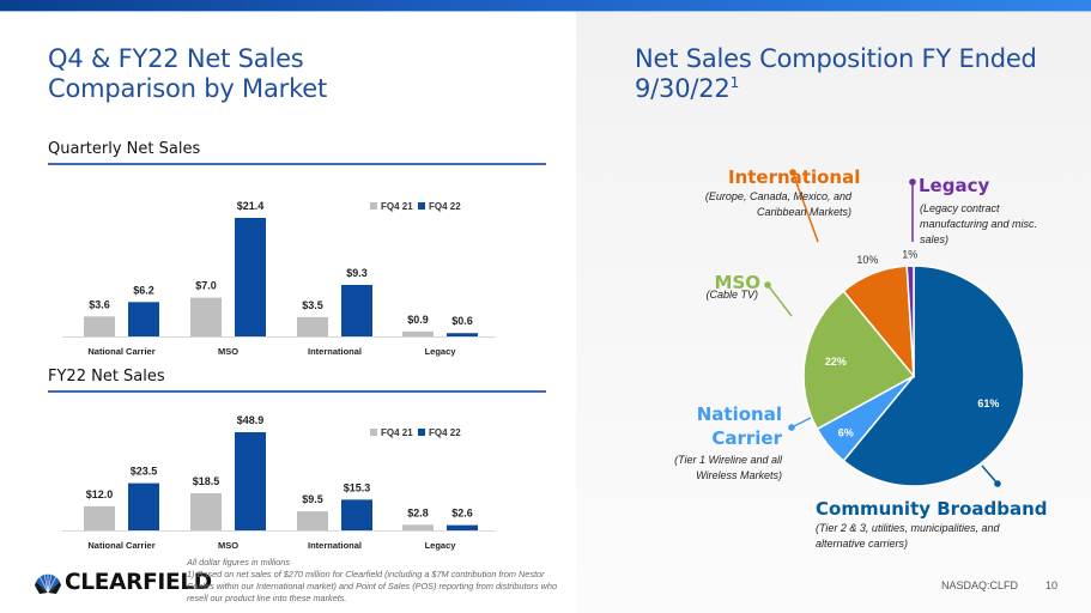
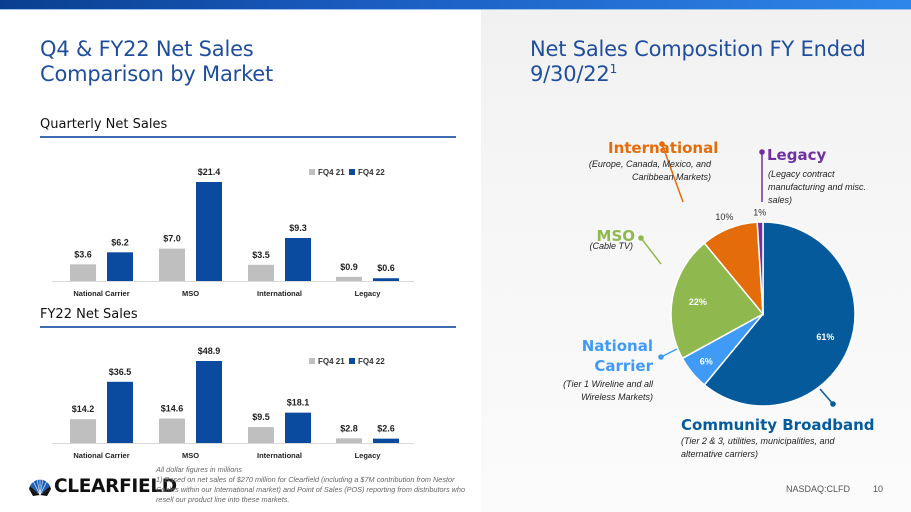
FY22 Net Sales/FQ4 21/National Carrier: $12.0 -> $14.2
FY22 Net Sales/FQ4 22/National Carrier: $23.5 -> $36.5
FY22 Net Sales/FQ4 21/MSO: $18.5 -> $14.6
FY22 Net Sales/FQ4 22/International: $15.3 -> $18.1
